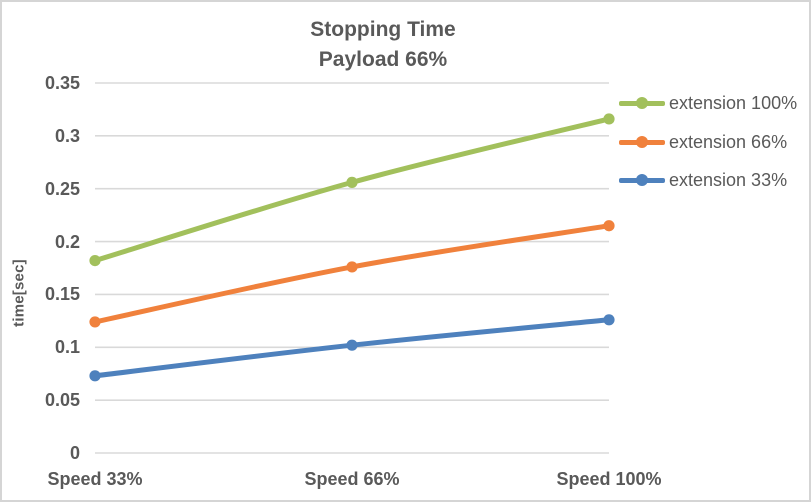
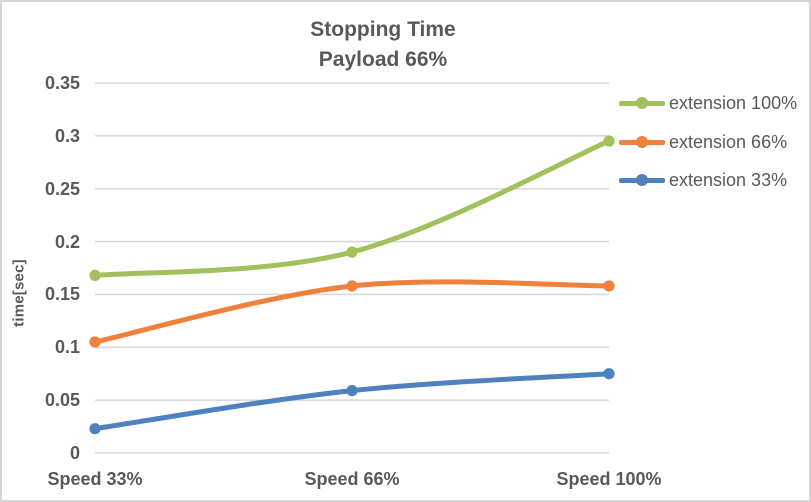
extension 100%/Speed 33%: 0.182 -> 0.168
extension 66%/Speed 33%: 0.124 -> 0.105
extension 33%/Speed 33%: 0.073 -> 0.023
extension 100%/Speed 66%: 0.256 -> 0.190
extension 66%/Speed 66%: 0.176 -> 0.158
extension 33%/Speed 66%: 0.102 -> 0.059
extension 100%/Speed 100%: 0.316 -> 0.295
extension 66%/Speed 100%: 0.215 -> 0.158
extension 33%/Speed 100%: 0.126 -> 0.075
